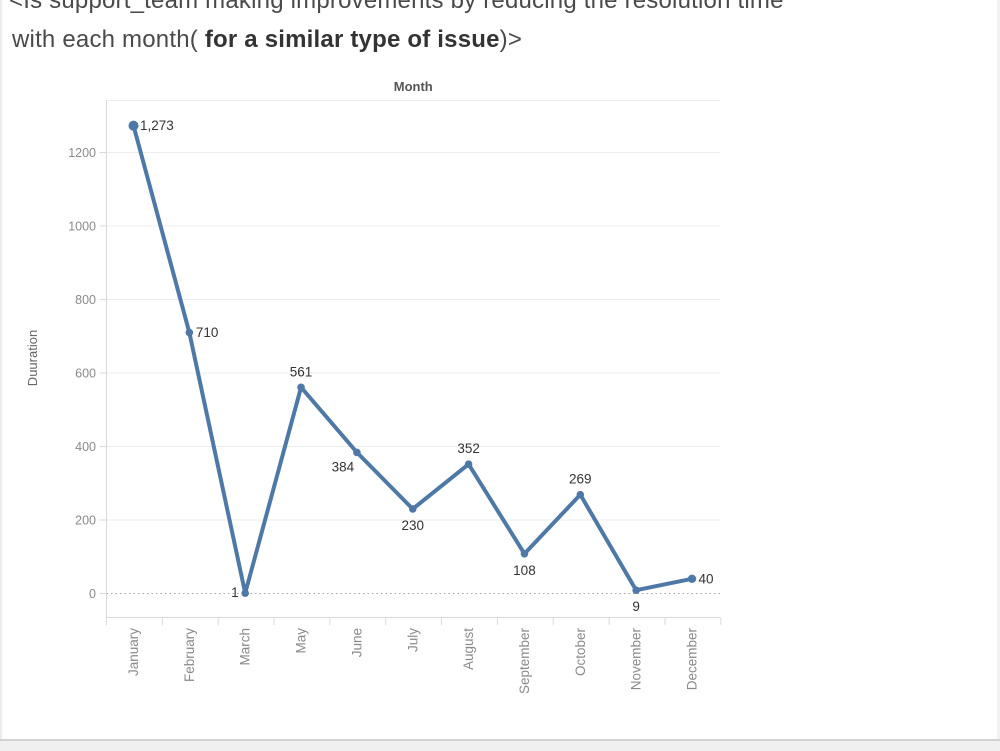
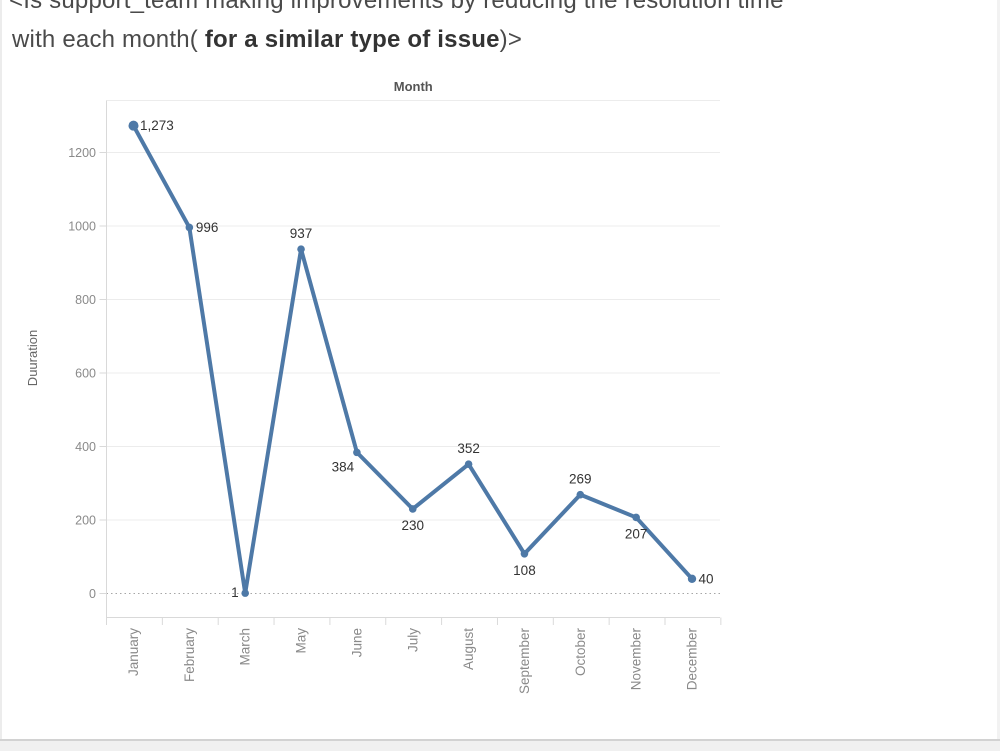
February: 710 -> 996
May: 561 -> 937
November: 9 -> 207
